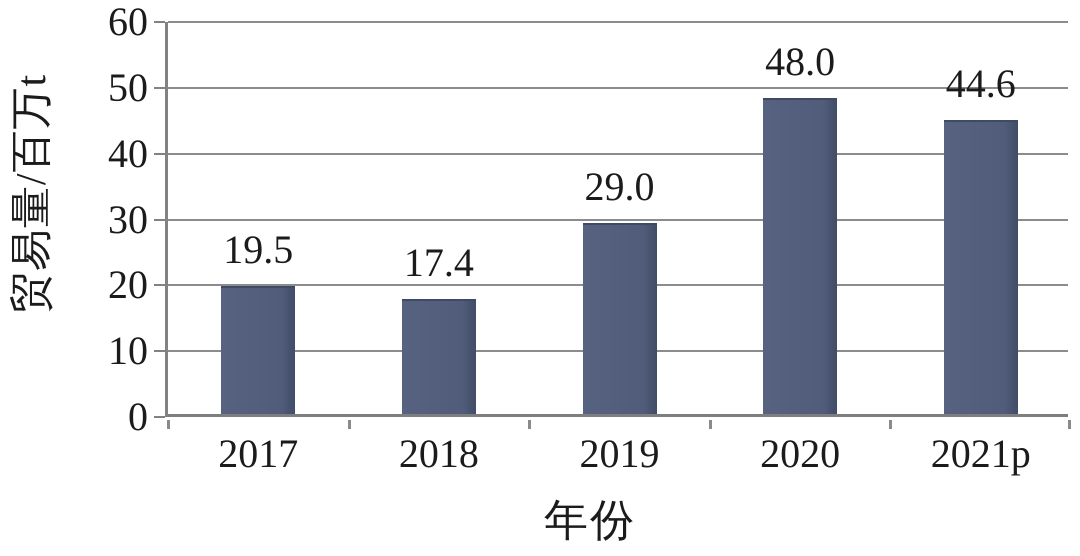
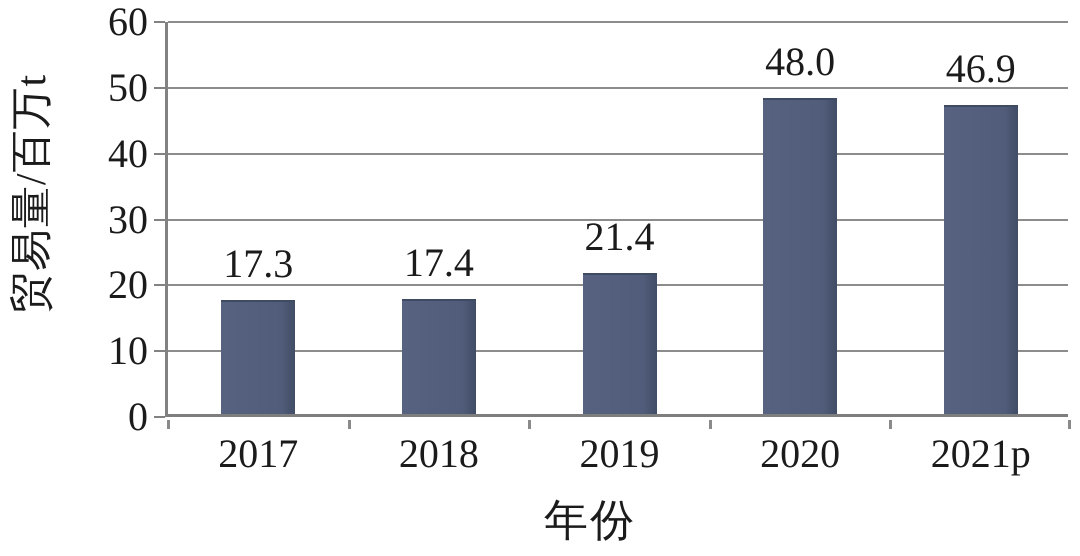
2017: 19.5 -> 17.3
2019: 29.0 -> 21.4
2021p: 44.6 -> 46.9
